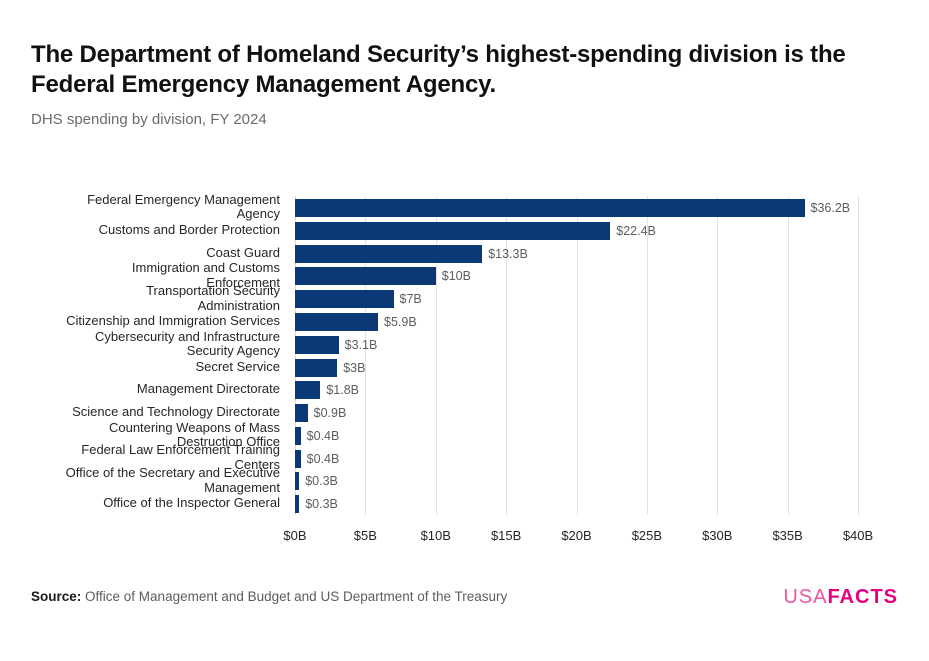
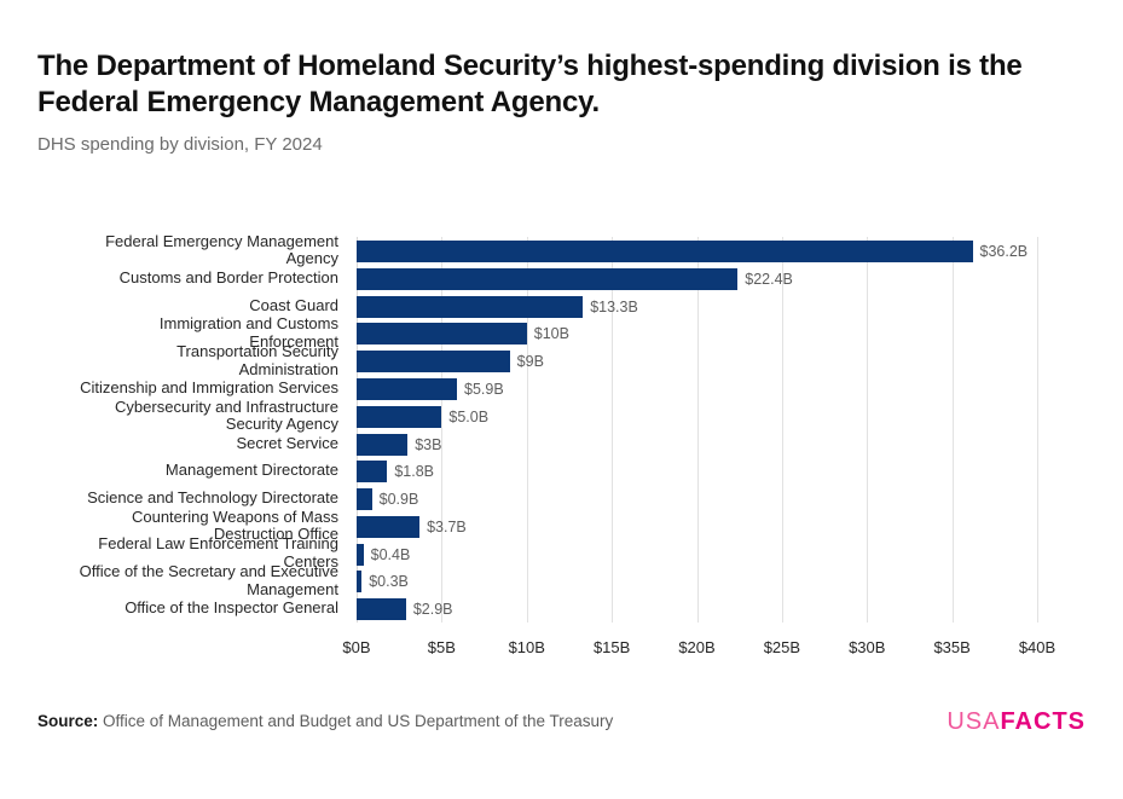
Transportation Security Administration: $7B -> $9B
Cybersecurity and Infrastructure Security Agency: $3.1B -> $5.0B
Countering Weapons of Mass Destruction Office: $0.4B -> $3.7B
Office of the Inspector General: $0.3B -> $2.9B
